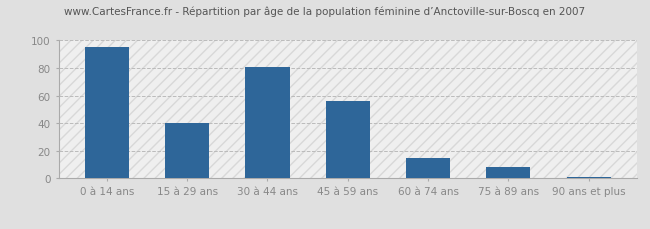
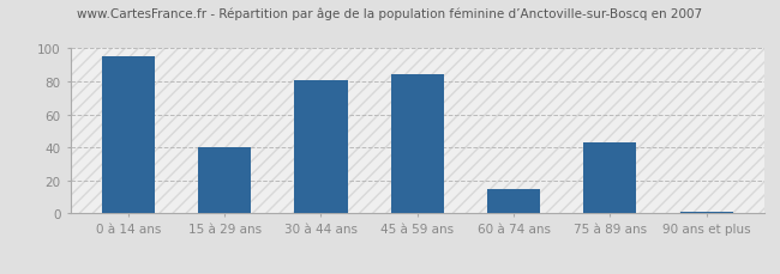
45 à 59 ans: 56 -> 84
75 à 89 ans: 8 -> 43
